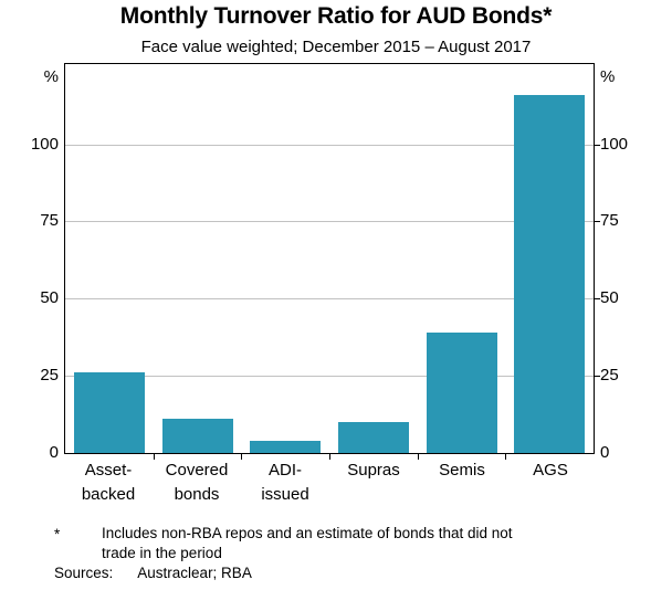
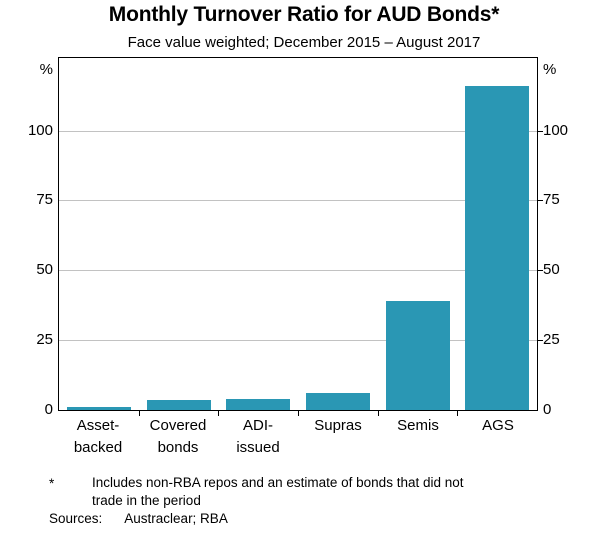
Asset-backed: 26 -> 1
Covered bonds: 11 -> 4
Supras: 10 -> 6
